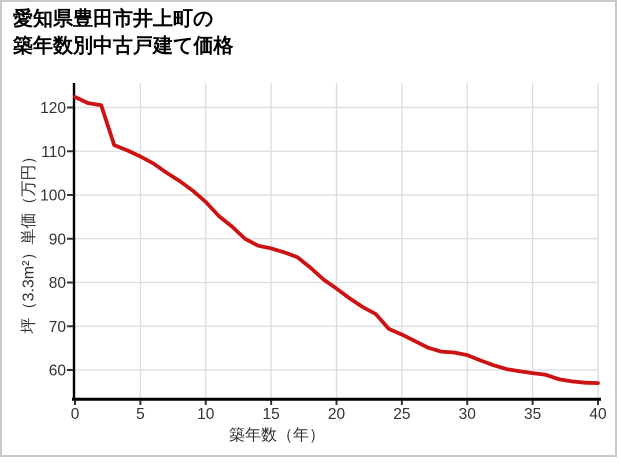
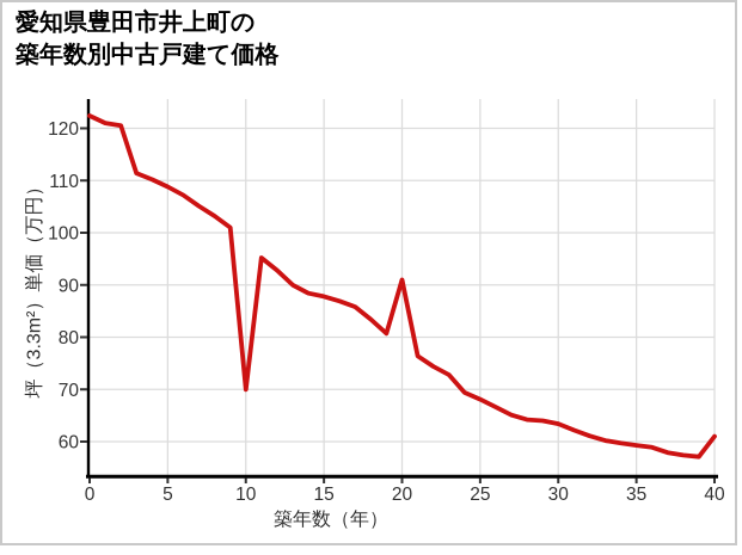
10: 98 -> 70
20: 79 -> 91
40: 57 -> 61
